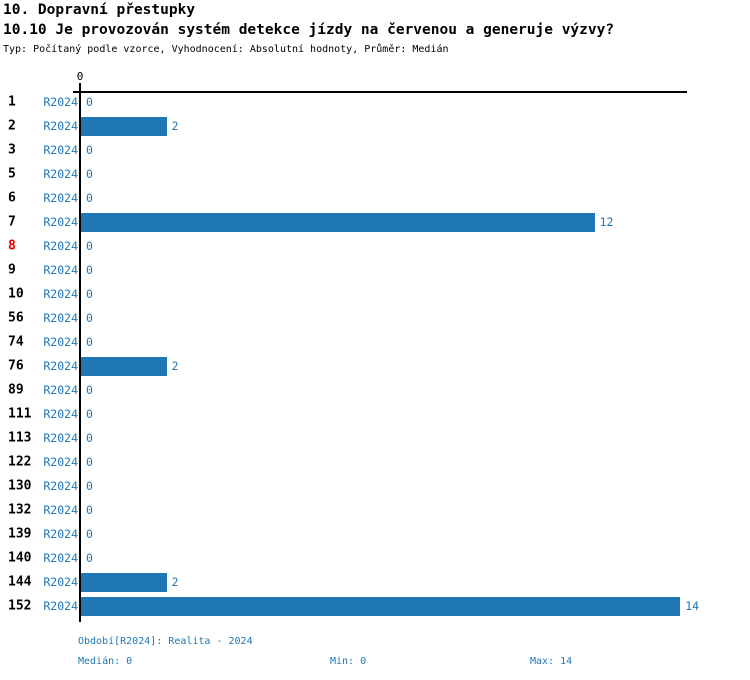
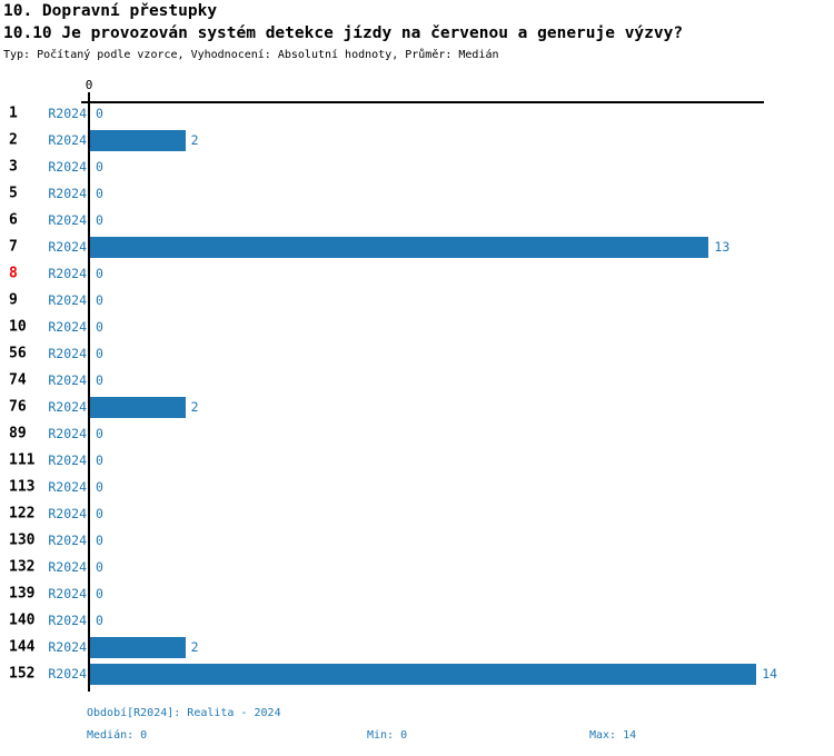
7: 12 -> 13
